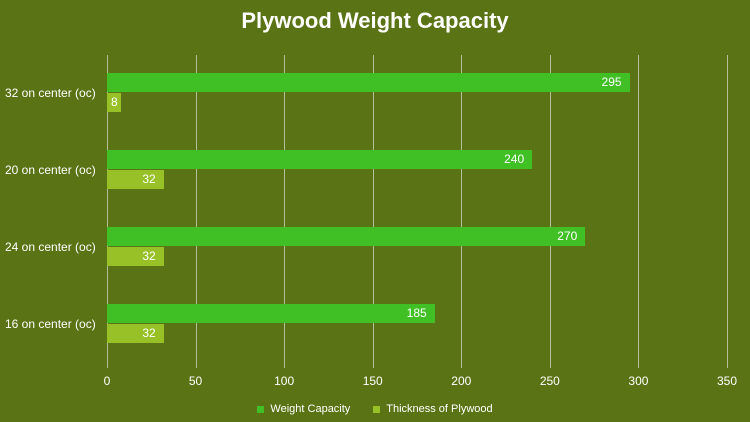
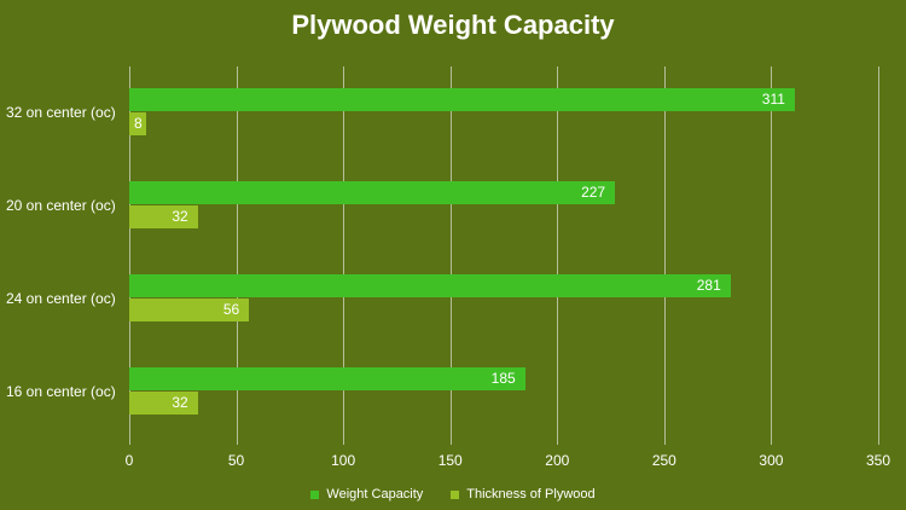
Weight Capacity/32 on center (oc): 295 -> 311
Weight Capacity/20 on center (oc): 240 -> 227
Weight Capacity/24 on center (oc): 270 -> 281
Thickness of Plywood/24 on center (oc): 32 -> 56
